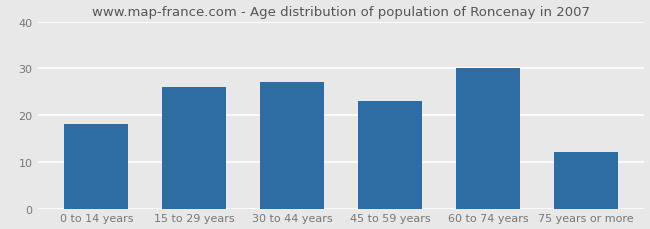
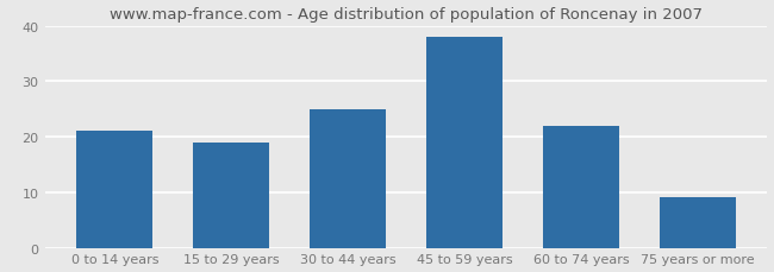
0 to 14 years: 18 -> 21
15 to 29 years: 26 -> 19
30 to 44 years: 27 -> 25
45 to 59 years: 23 -> 38
60 to 74 years: 30 -> 22
75 years or more: 12 -> 9
